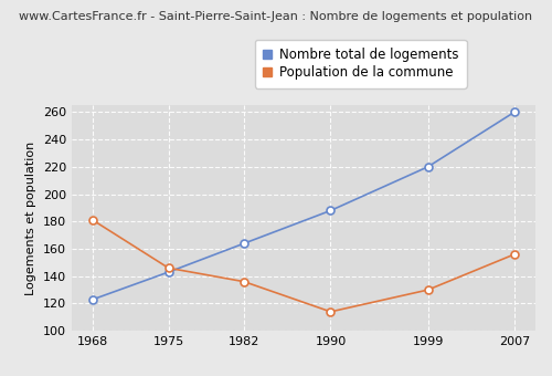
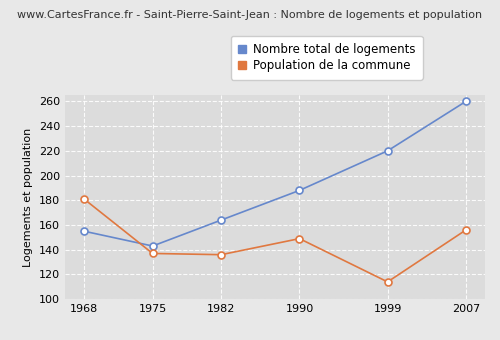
Nombre total de logements/1968: 123 -> 155
Population de la commune/1975: 146 -> 137
Population de la commune/1990: 114 -> 149
Population de la commune/1999: 130 -> 114
